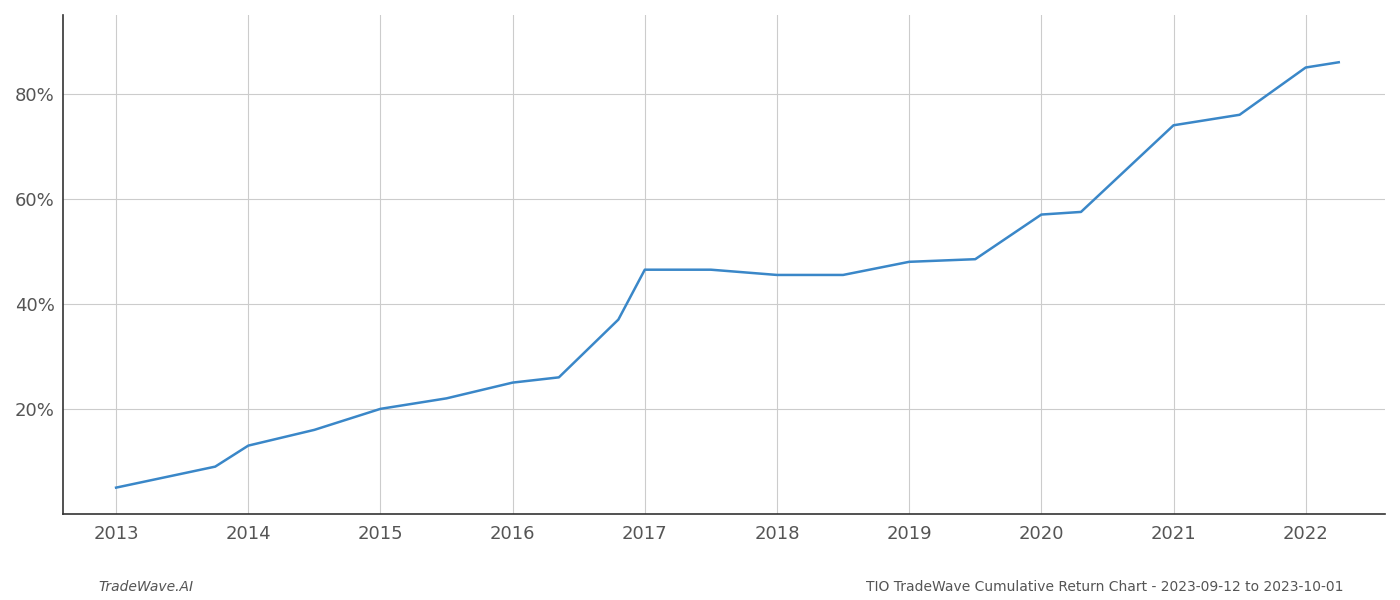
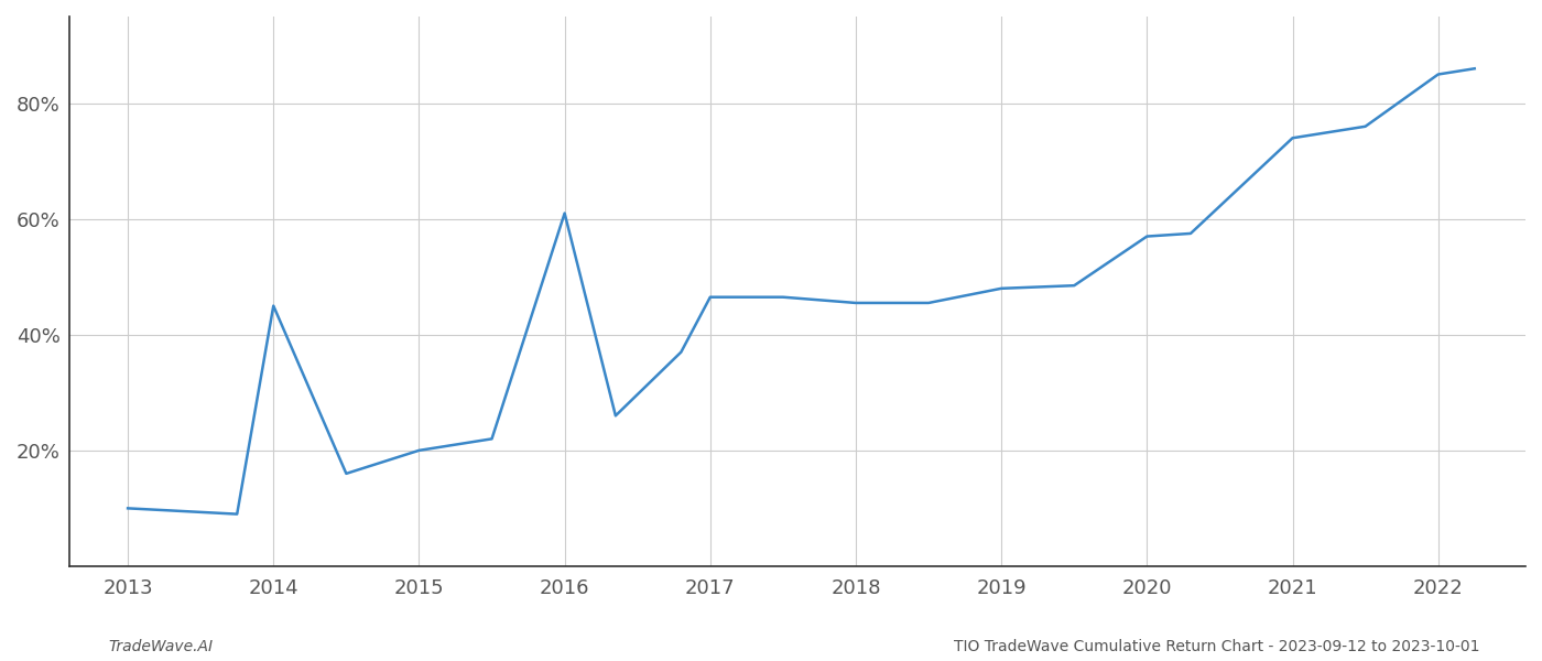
2013: 5.0% -> 10.0%
2014: 13.0% -> 45.0%
2016: 25.0% -> 61.0%
